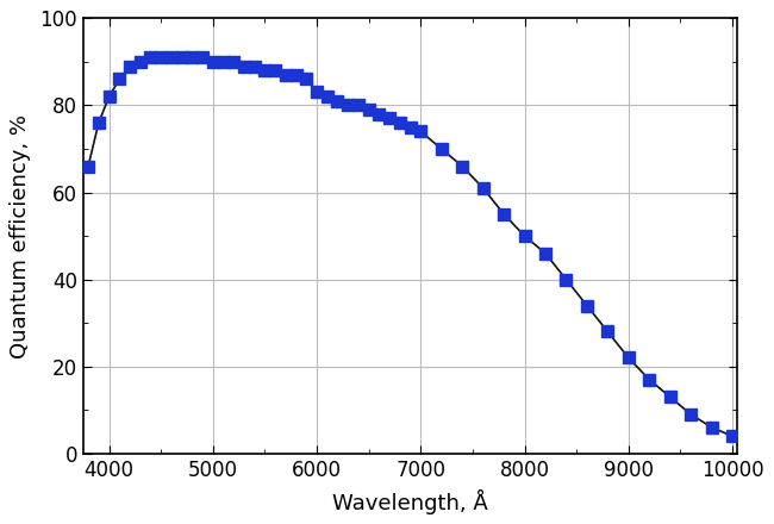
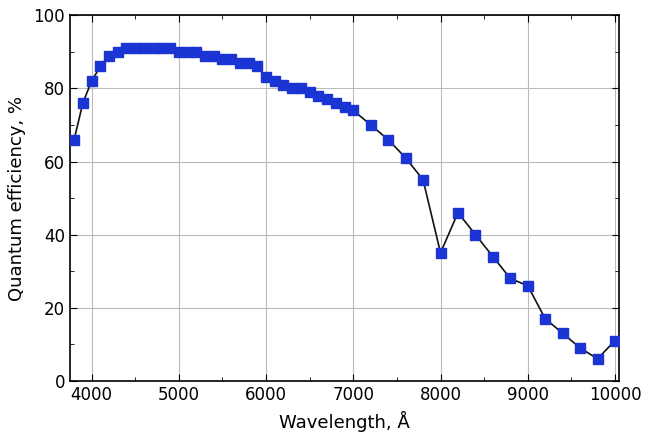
8000: 50 -> 35
9000: 22 -> 26
10000: 4 -> 11
